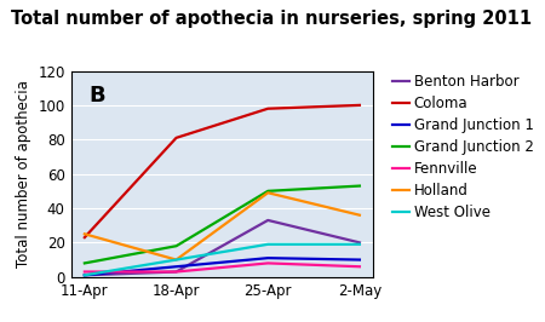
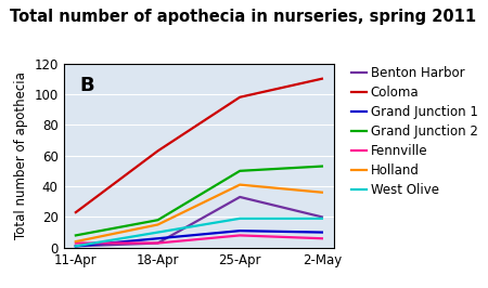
Holland/11-Apr: 25 -> 4
Coloma/18-Apr: 81 -> 63
Holland/18-Apr: 10 -> 15
Holland/25-Apr: 49 -> 41
Coloma/2-May: 100 -> 110
